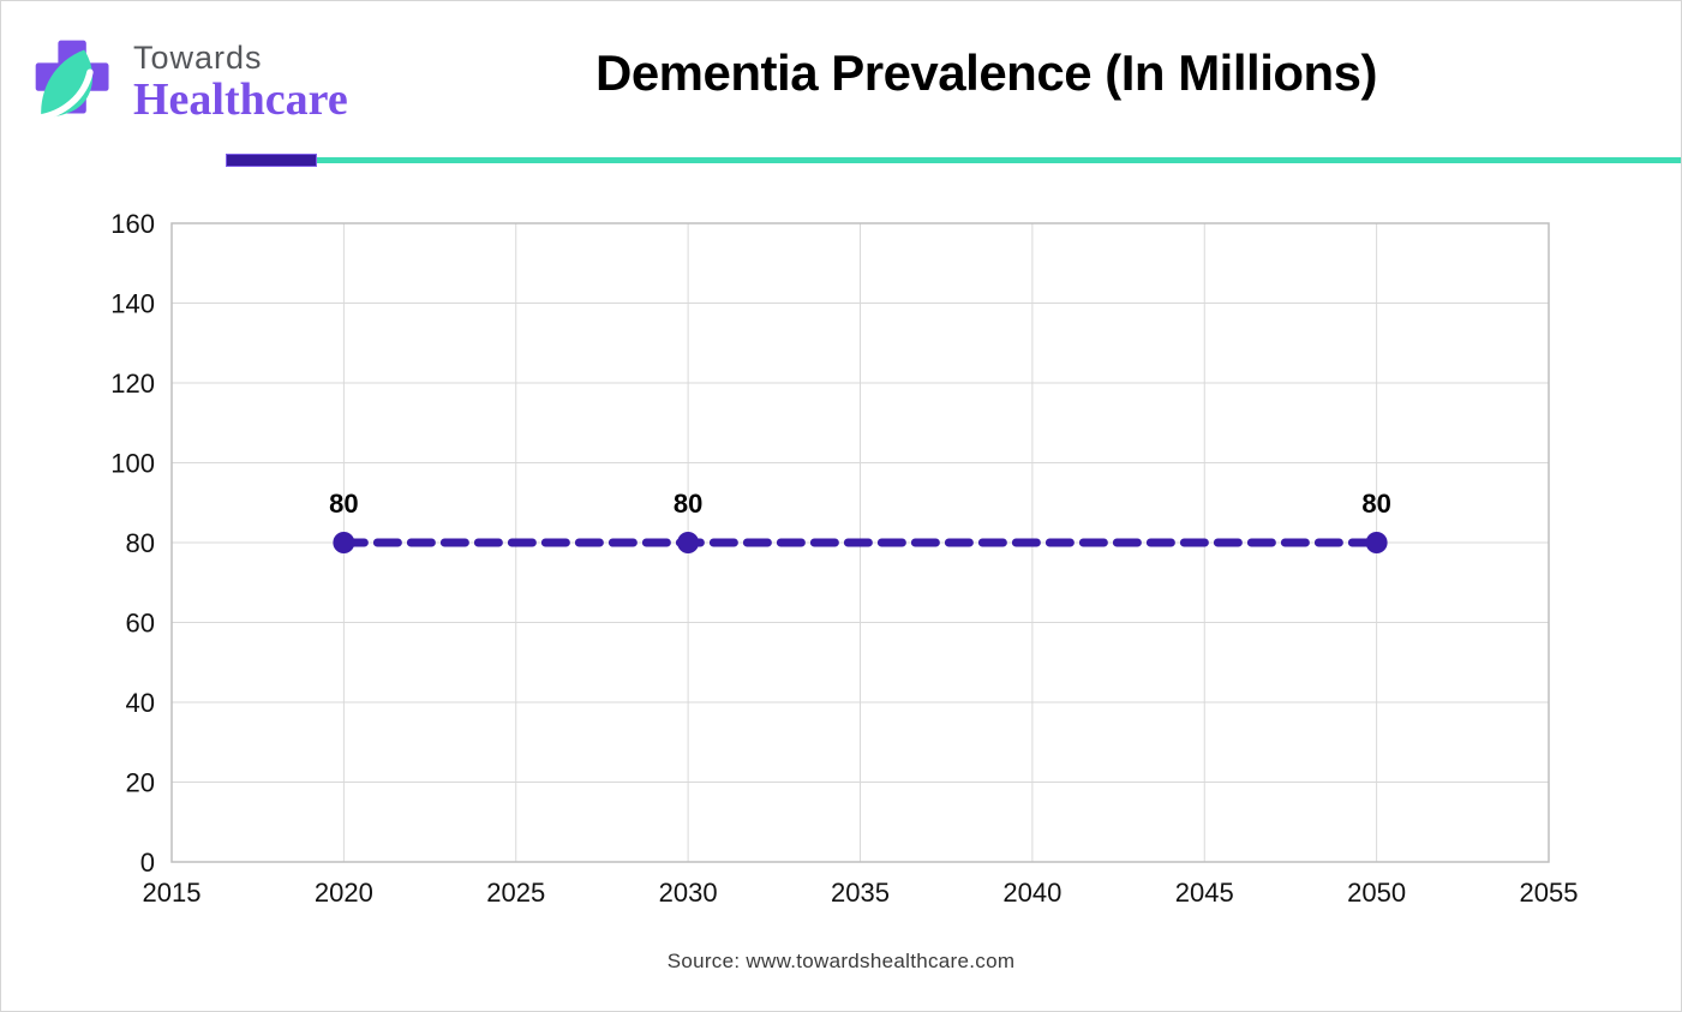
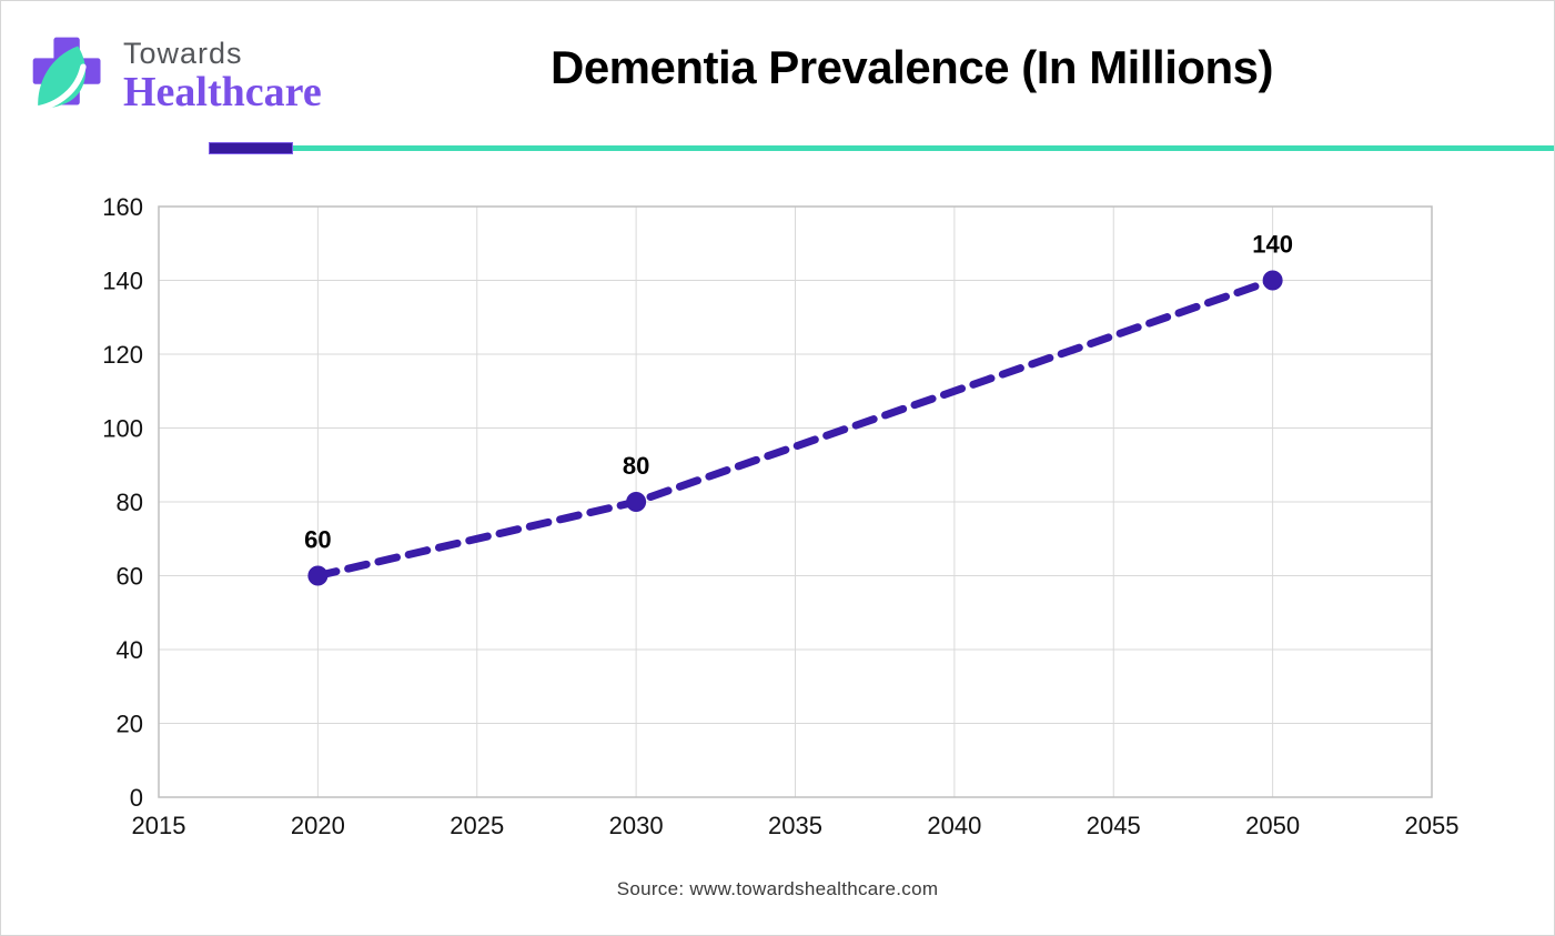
2020: 80 -> 60
2050: 80 -> 140
